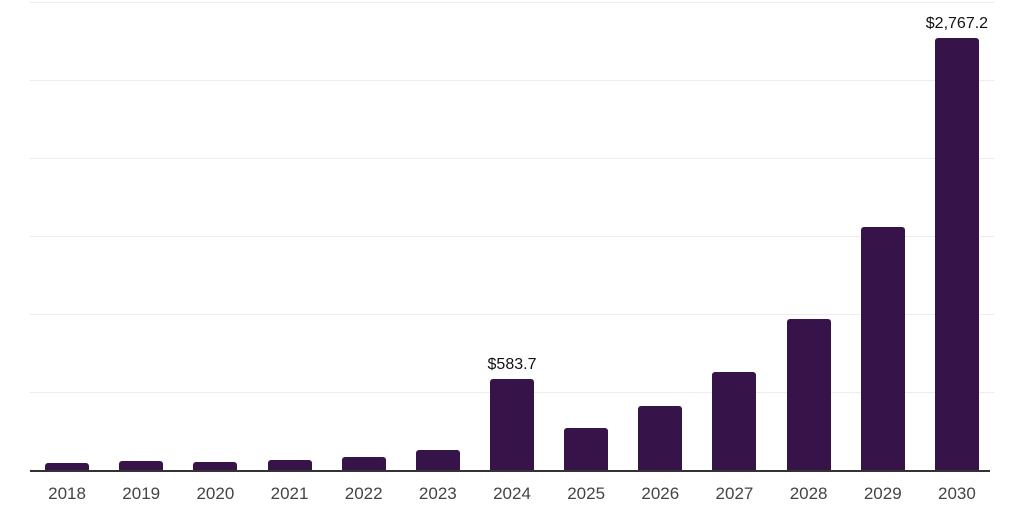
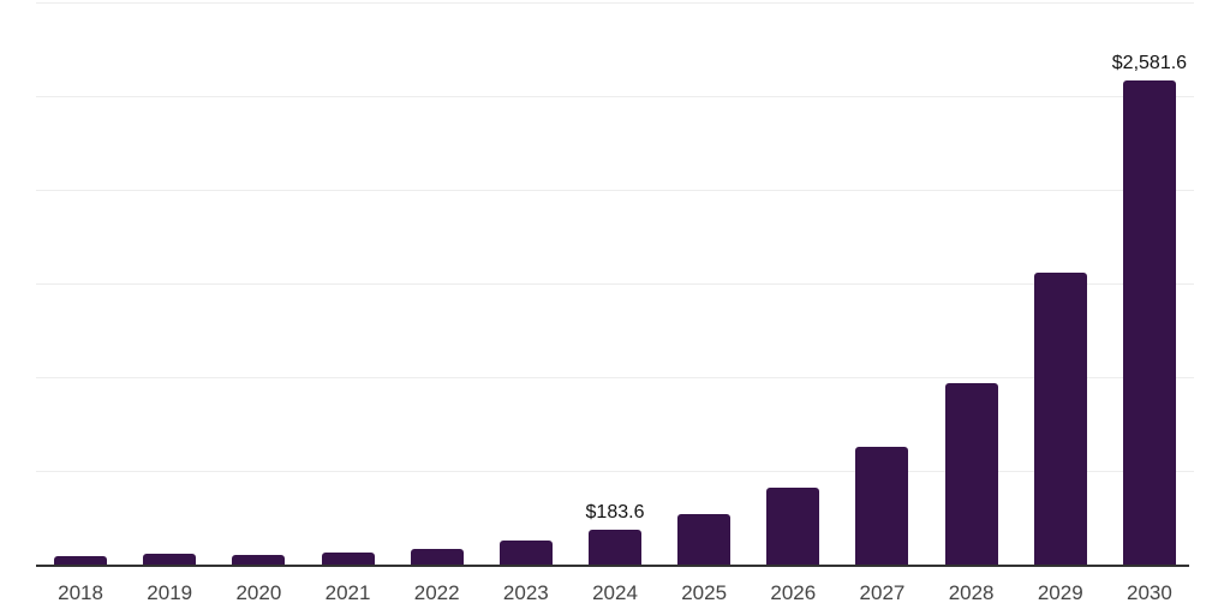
2024: $583.7 -> $183.6
2030: $2,767.2 -> $2,581.6
